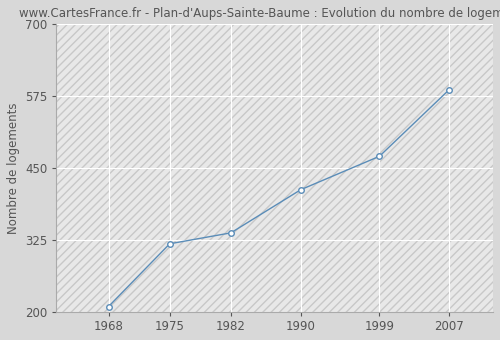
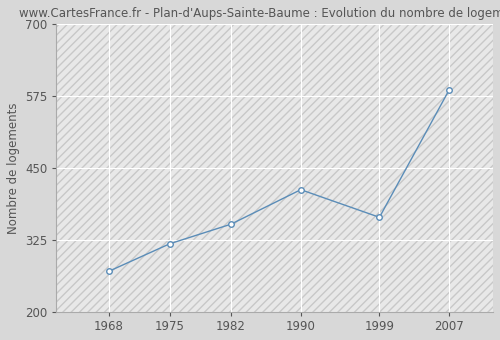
1968: 209 -> 270
1982: 337 -> 352
1999: 470 -> 364
